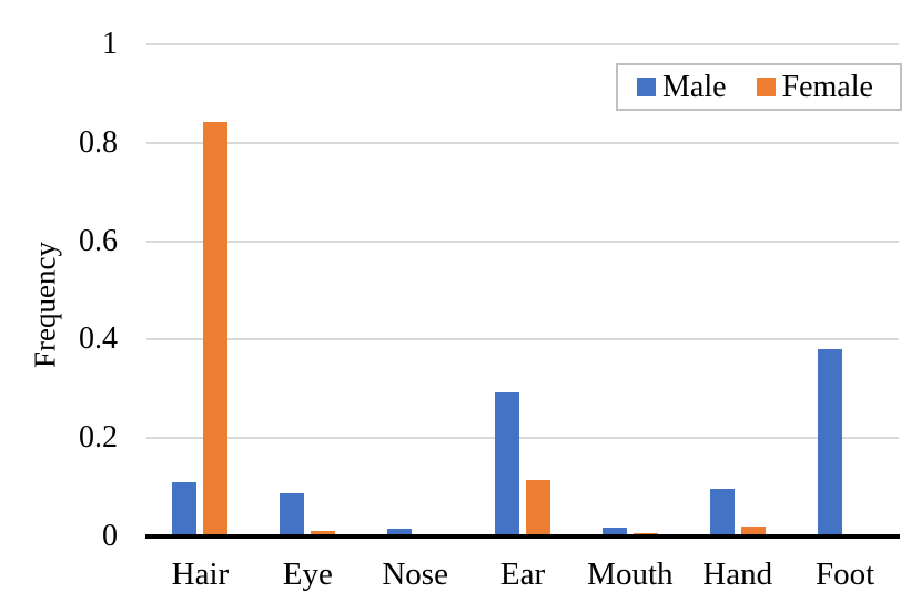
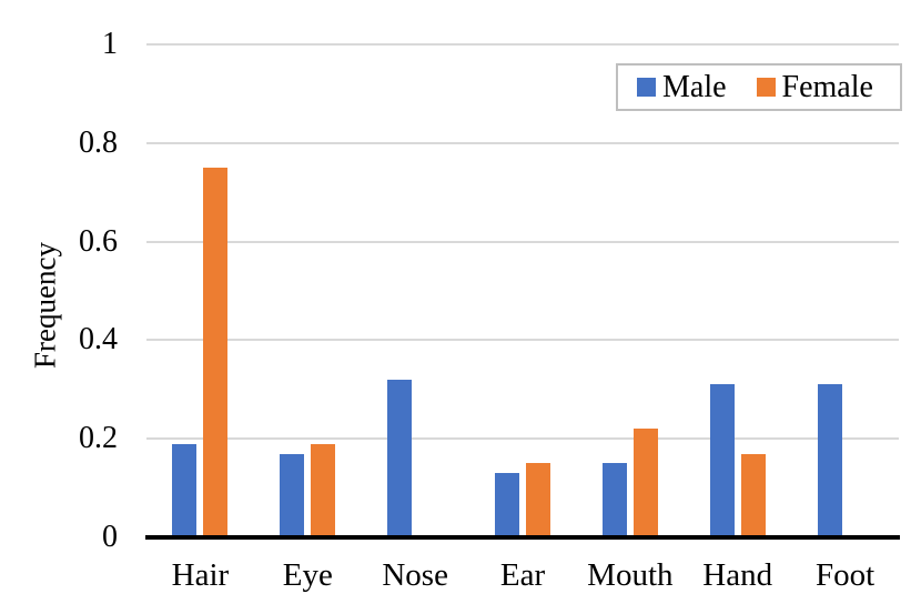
Male/Hair: 0.11 -> 0.19
Female/Hair: 0.84 -> 0.75
Male/Eye: 0.09 -> 0.17
Female/Eye: 0.01 -> 0.19
Male/Nose: 0.01 -> 0.32
Male/Ear: 0.29 -> 0.13
Female/Ear: 0.11 -> 0.15
Male/Mouth: 0.02 -> 0.15
Female/Mouth: 0.01 -> 0.22
Male/Hand: 0.10 -> 0.31
Female/Hand: 0.02 -> 0.17
Male/Foot: 0.38 -> 0.31
